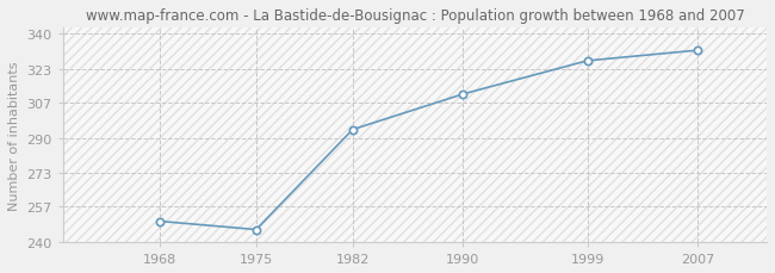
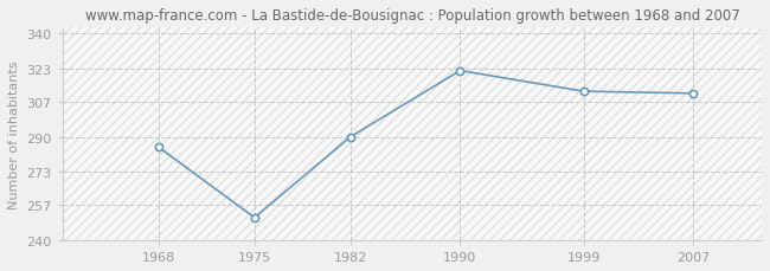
1968: 250 -> 285
1975: 246 -> 251
1982: 294 -> 290
1990: 311 -> 322
1999: 327 -> 312
2007: 332 -> 311
